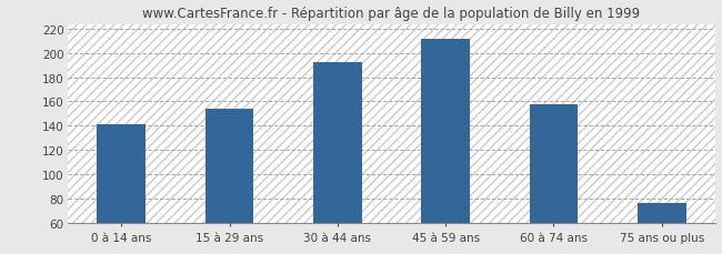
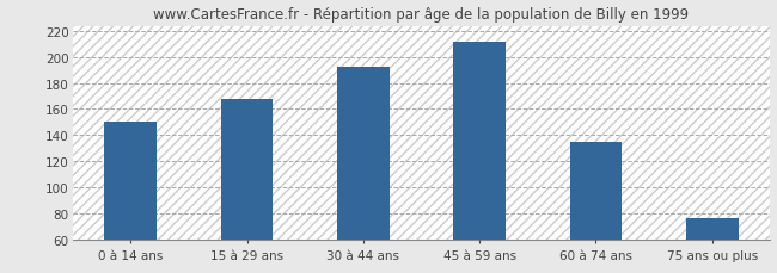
0 à 14 ans: 141 -> 150
15 à 29 ans: 154 -> 168
60 à 74 ans: 158 -> 135
